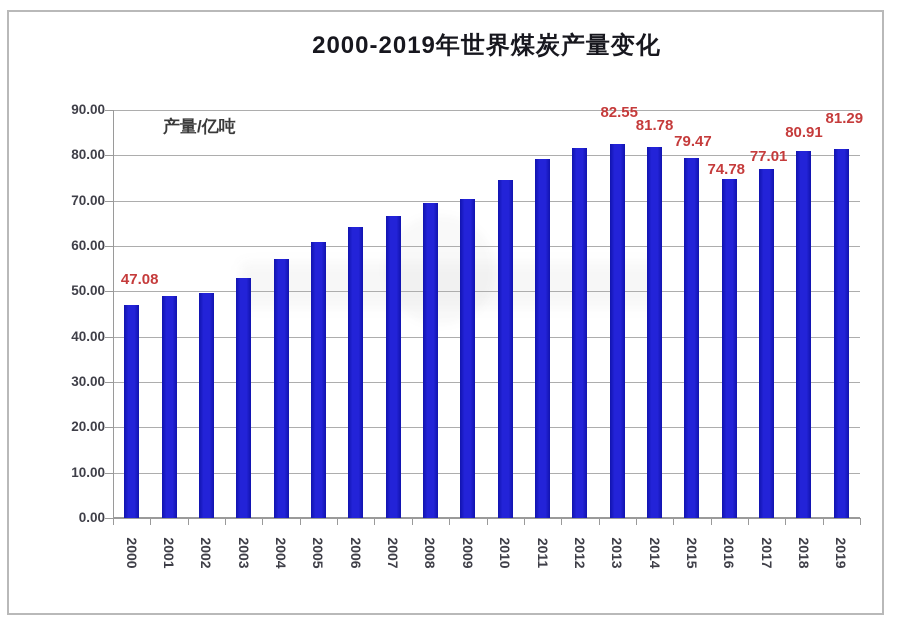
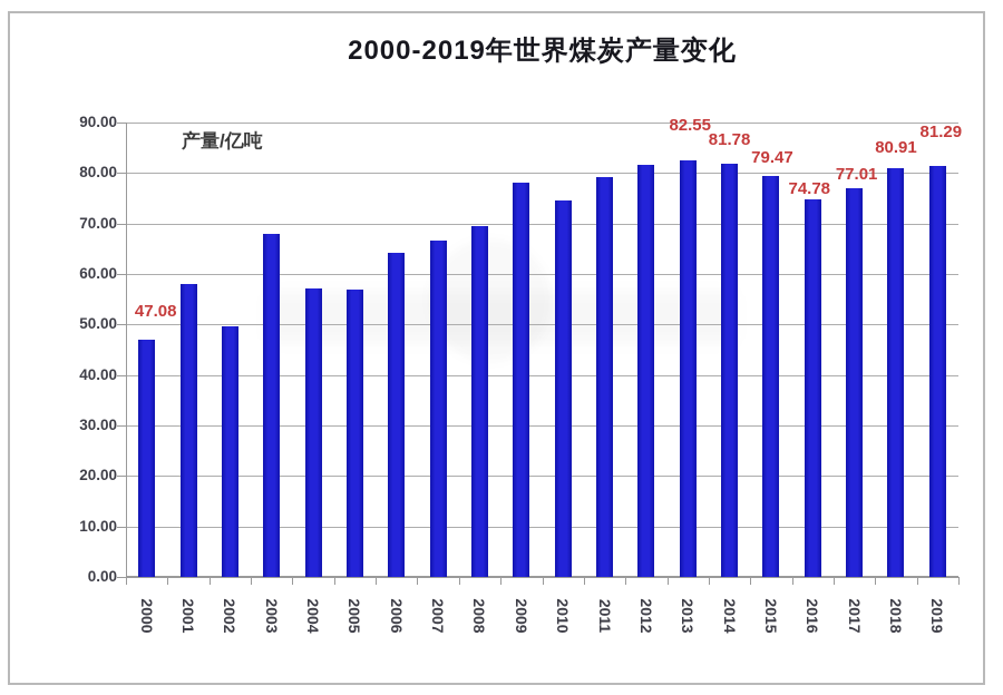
2001: 49 -> 58
2003: 53 -> 68
2005: 61 -> 57
2009: 70 -> 78
